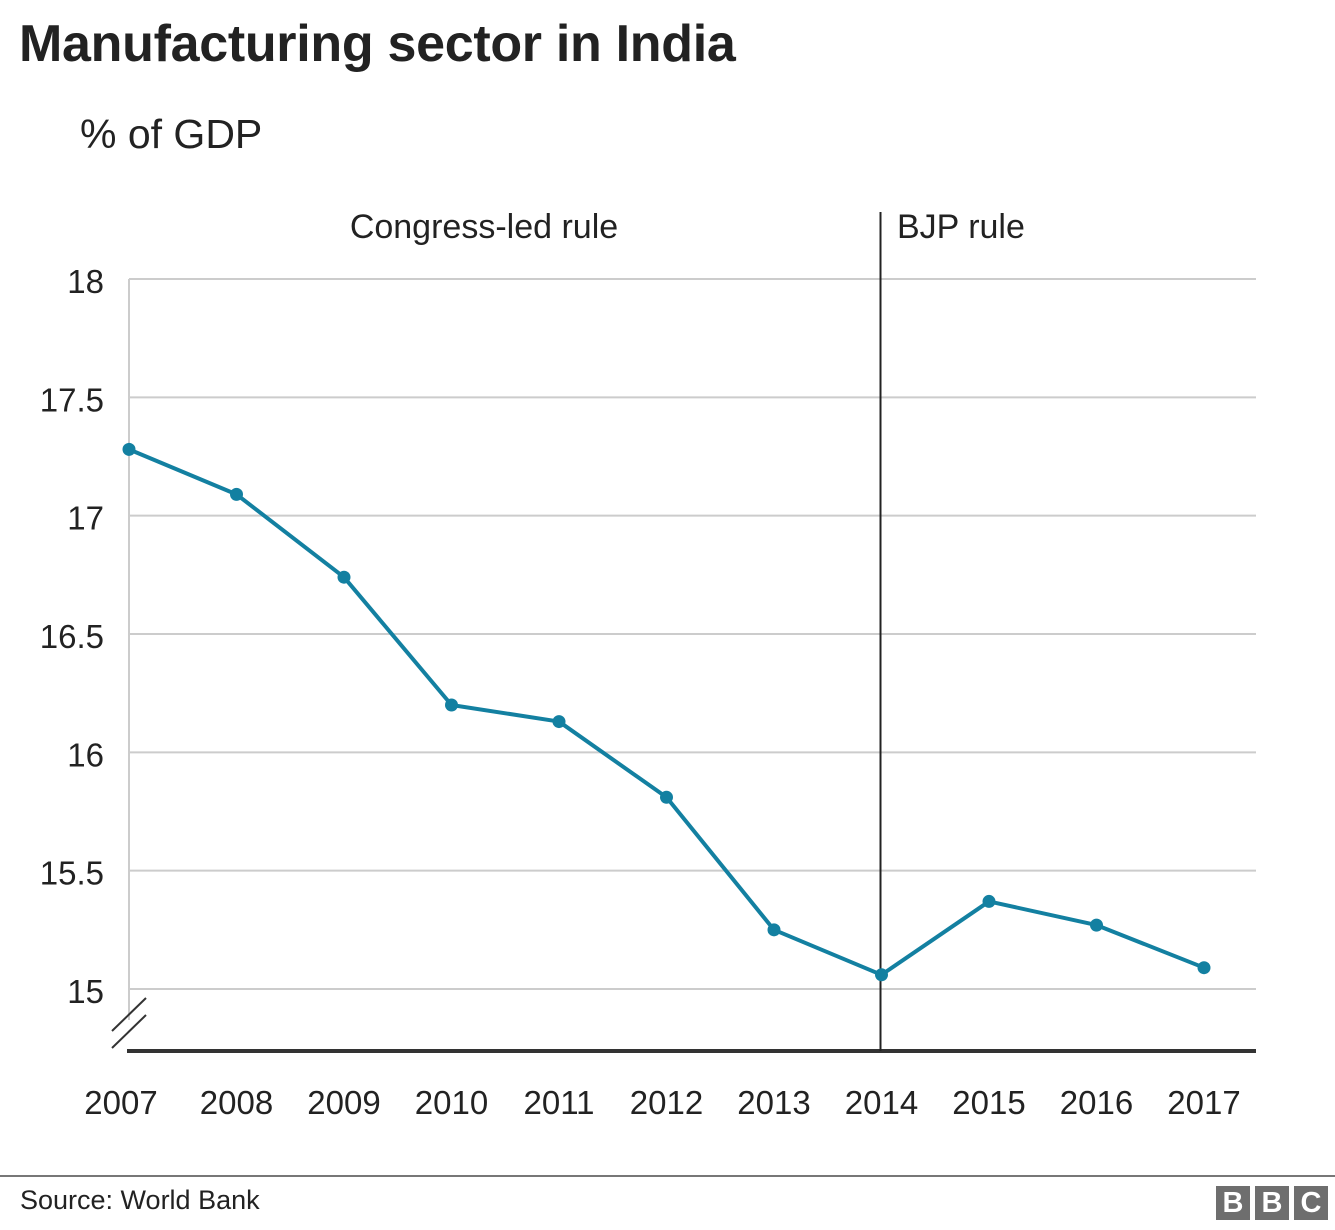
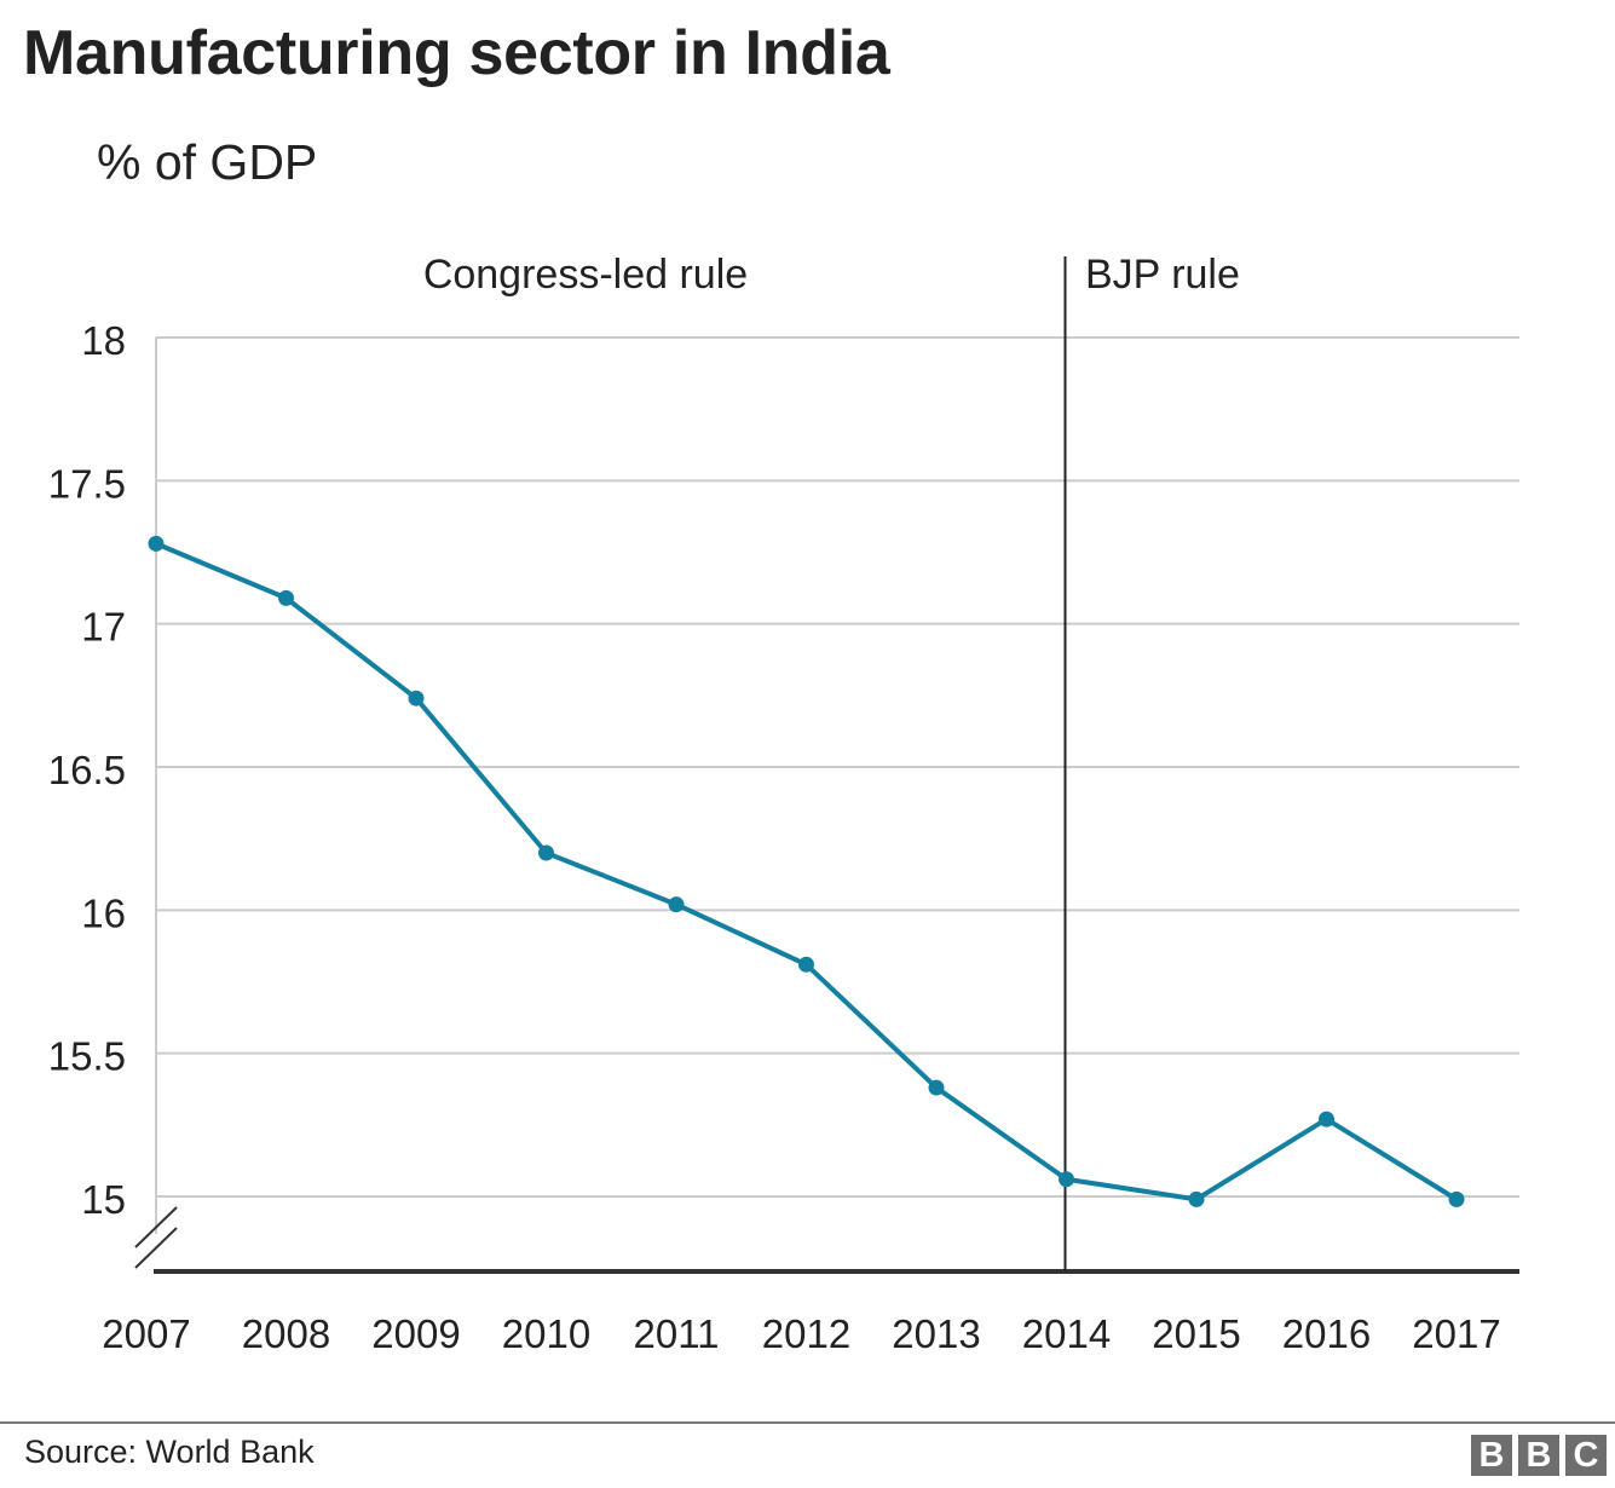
2011: 16.13 -> 16.02
2013: 15.25 -> 15.38
2015: 15.37 -> 14.99
2017: 15.09 -> 14.99
